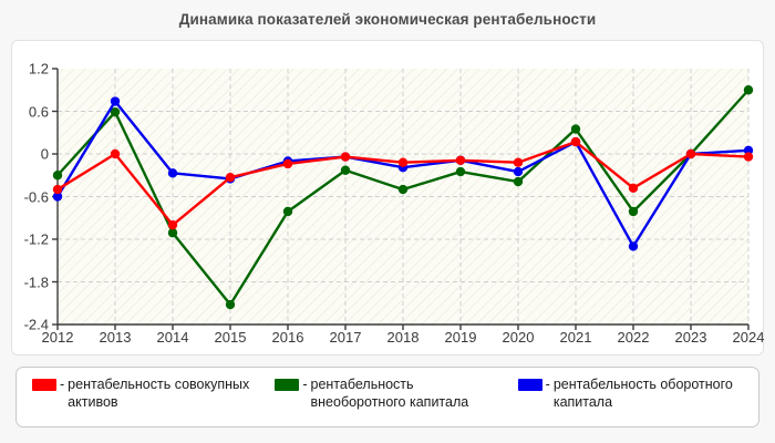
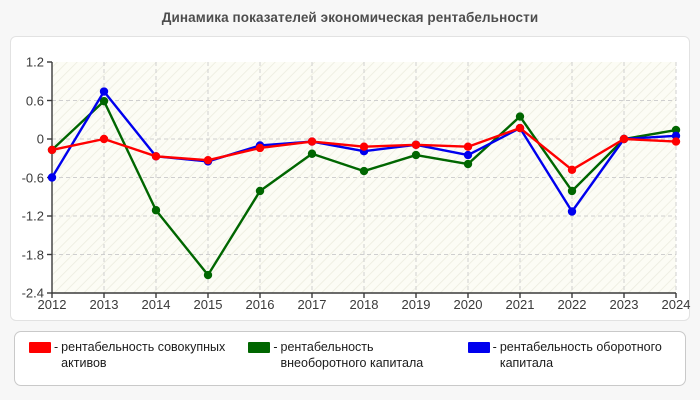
рентабельность совокупных активов/2012: -0.5 -> -0.2
рентабельность внеоборотного капитала/2012: -0.3 -> -0.2
рентабельность совокупных активов/2014: -1.0 -> -0.3
рентабельность оборотного капитала/2022: -1.3 -> -1.1
рентабельность внеоборотного капитала/2024: 0.9 -> 0.1
